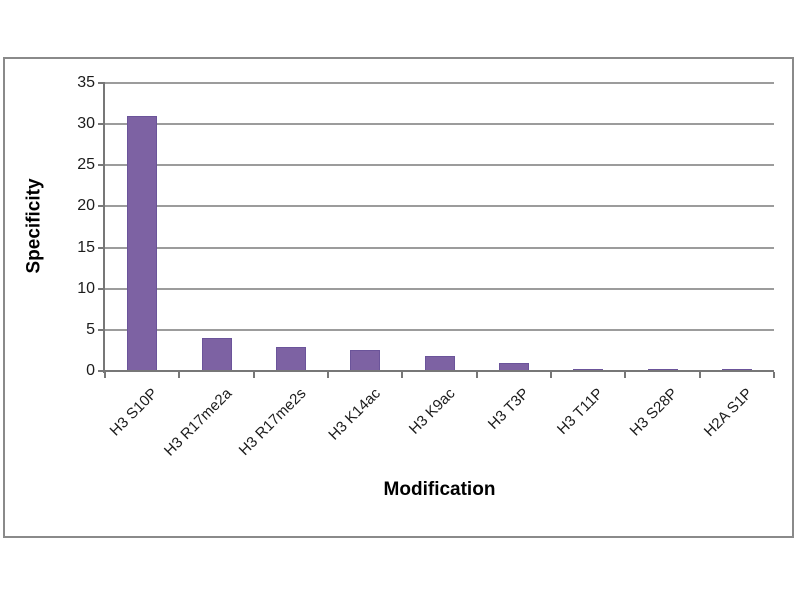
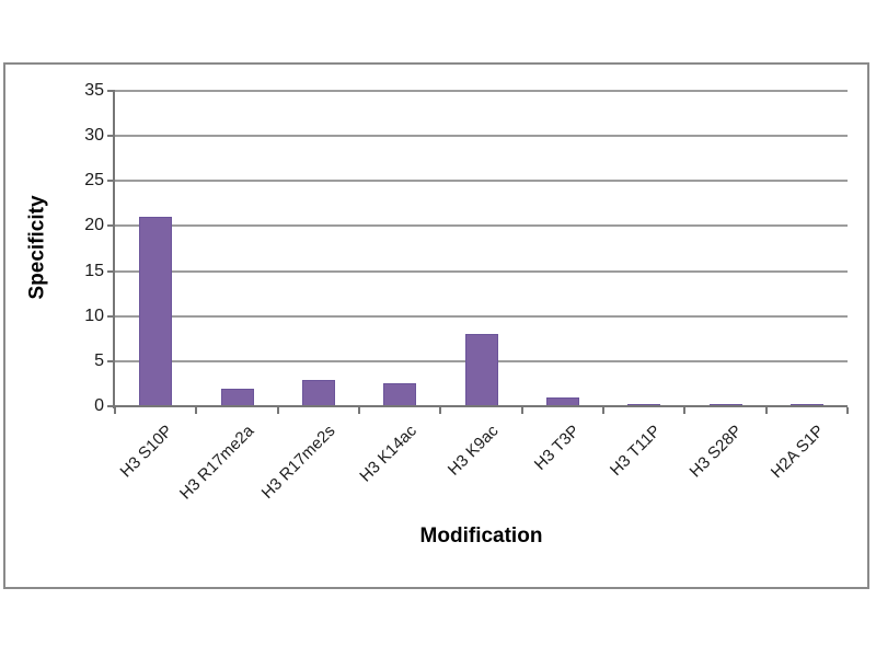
H3 S10P: 31 -> 21
H3 R17me2a: 4 -> 2
H3 K9ac: 2 -> 8
